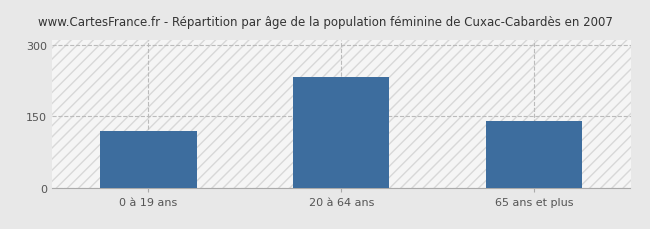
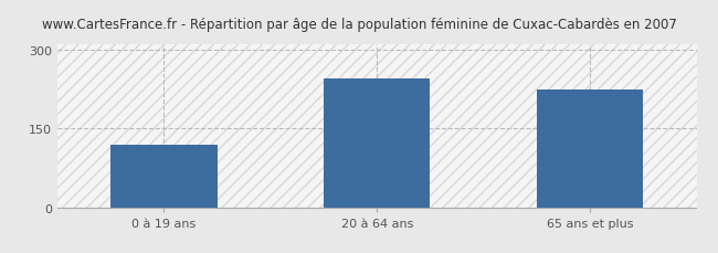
20 à 64 ans: 233 -> 245
65 ans et plus: 140 -> 225
